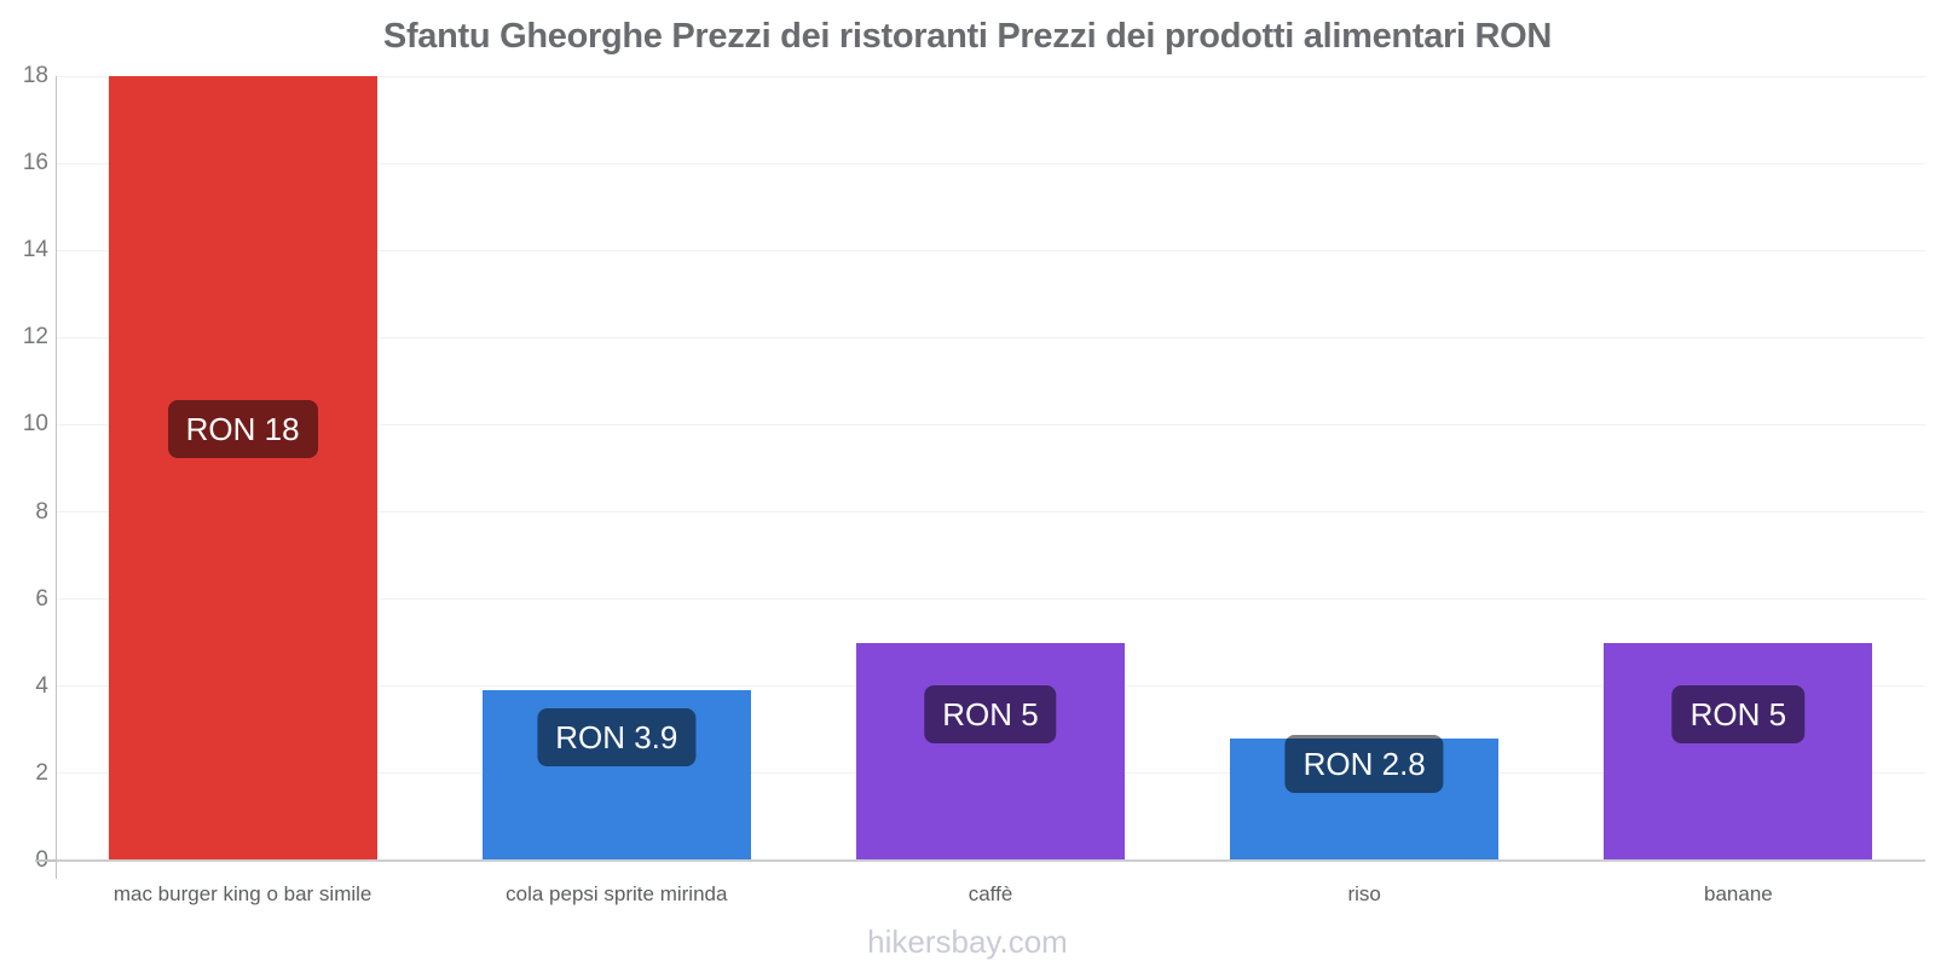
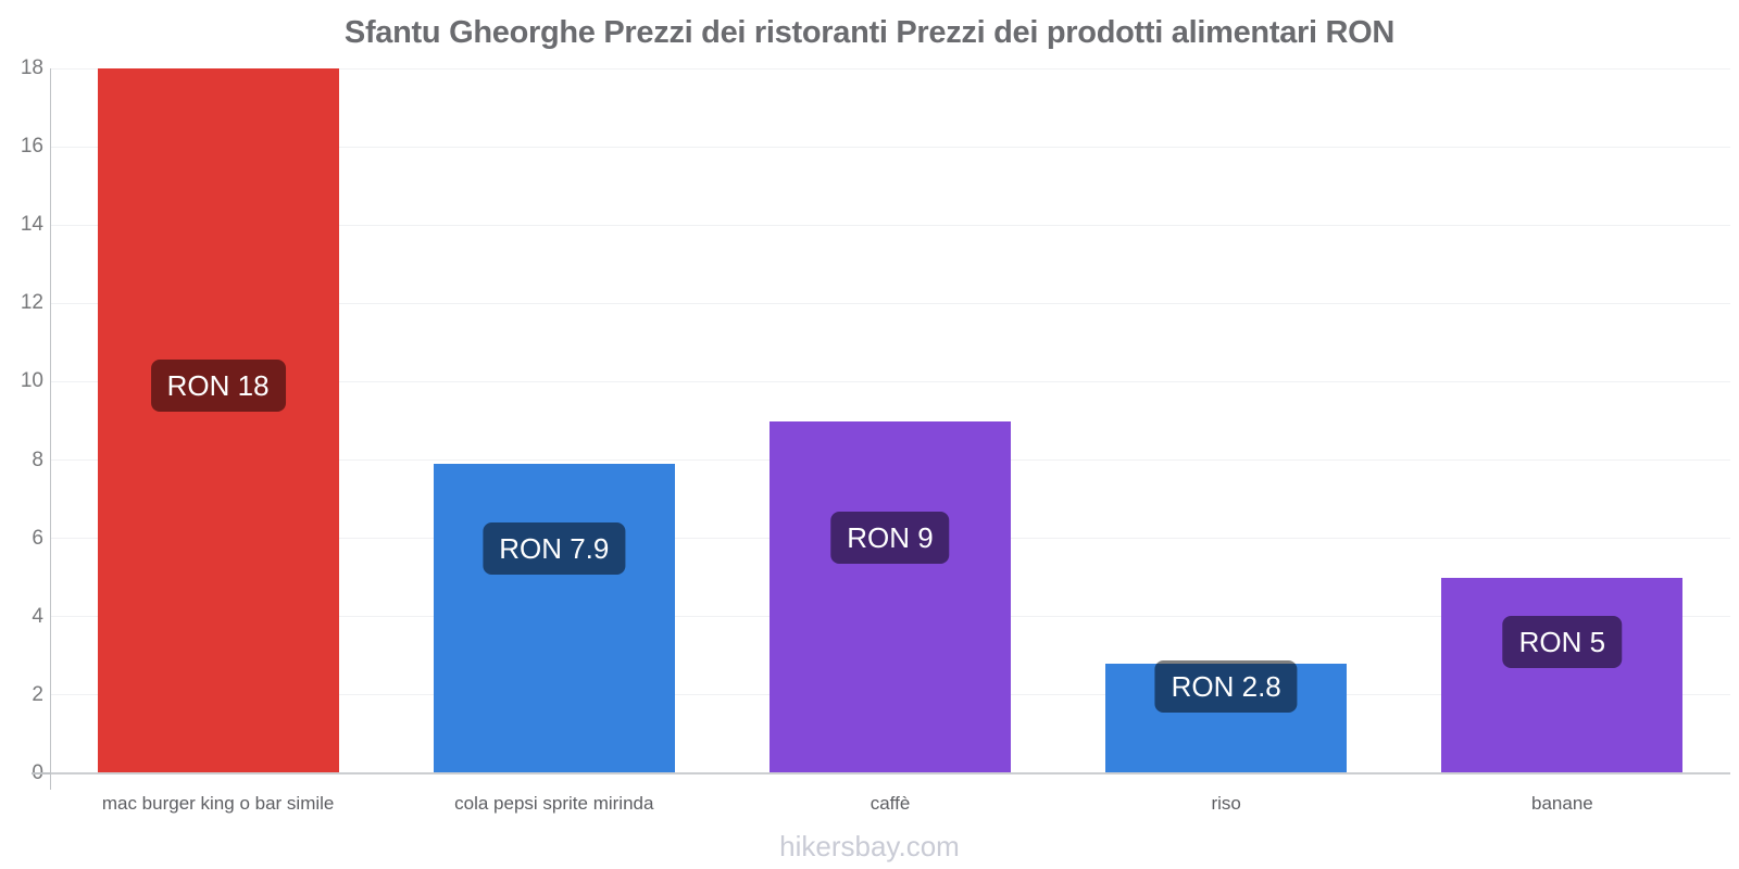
cola pepsi sprite mirinda: 3.9 -> 7.9
caffè: 5 -> 9
